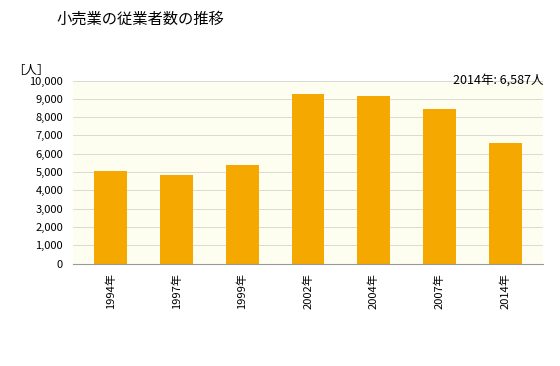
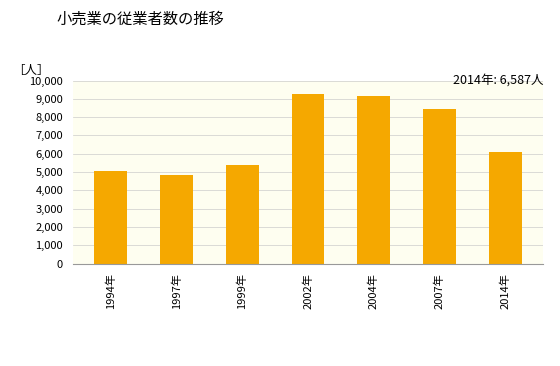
2014年: 6,600 -> 6,100
